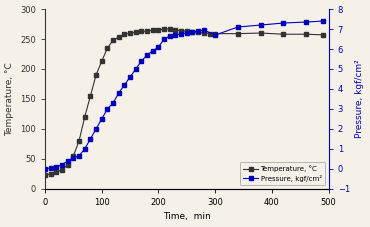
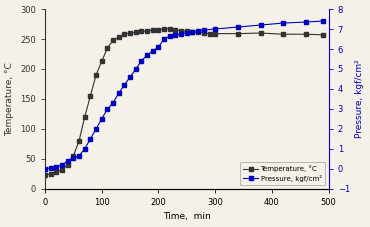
Pressure, kgf/cm²/300: 6.7 -> 7.0
